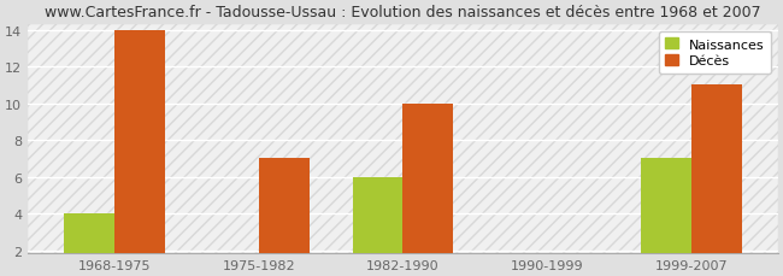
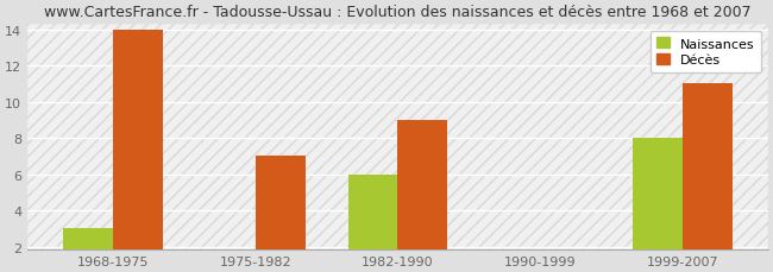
Naissances/1968-1975: 4 -> 3
Décès/1982-1990: 10 -> 9
Naissances/1999-2007: 7 -> 8
